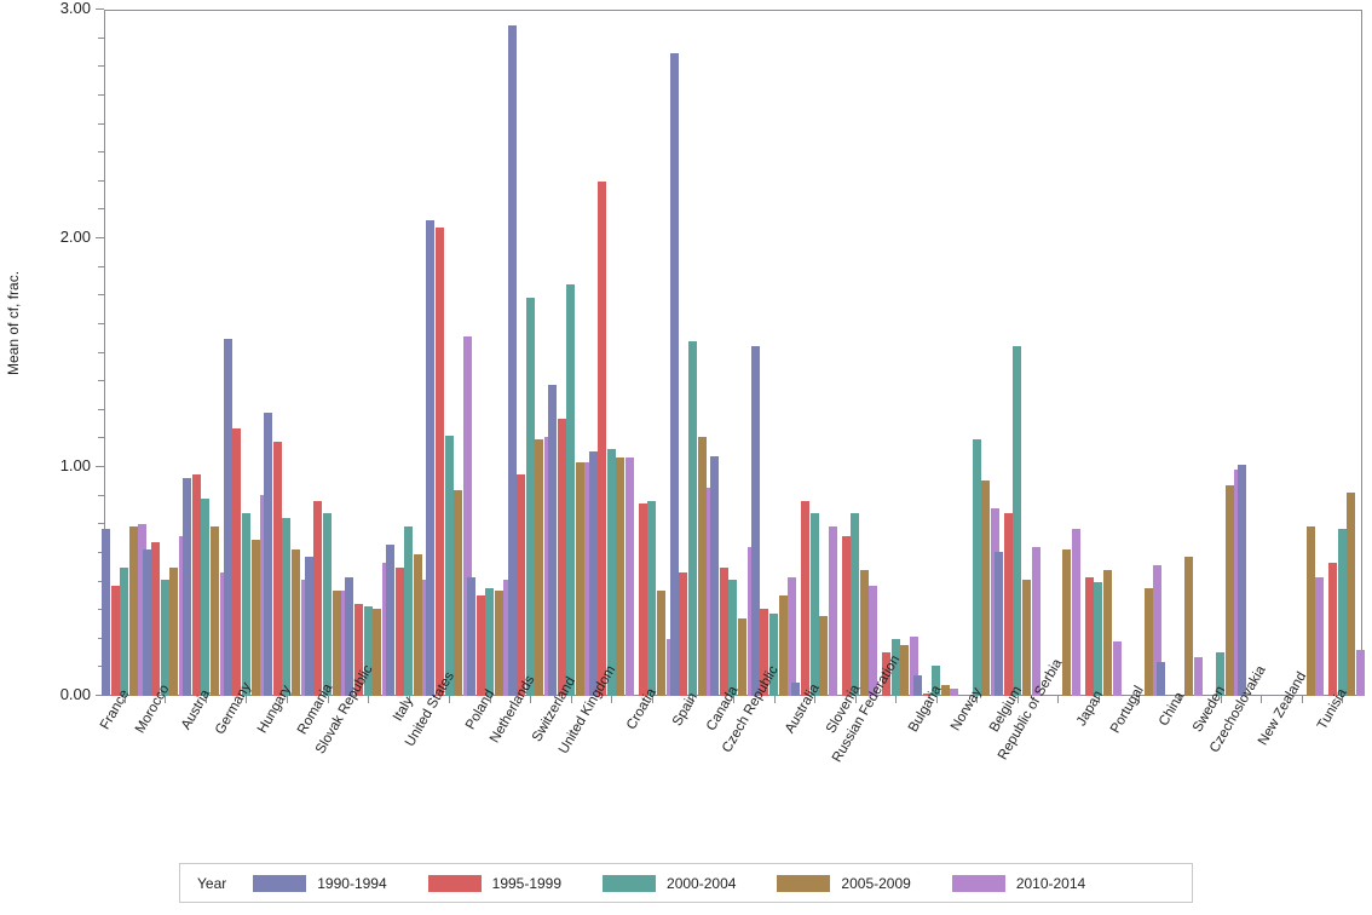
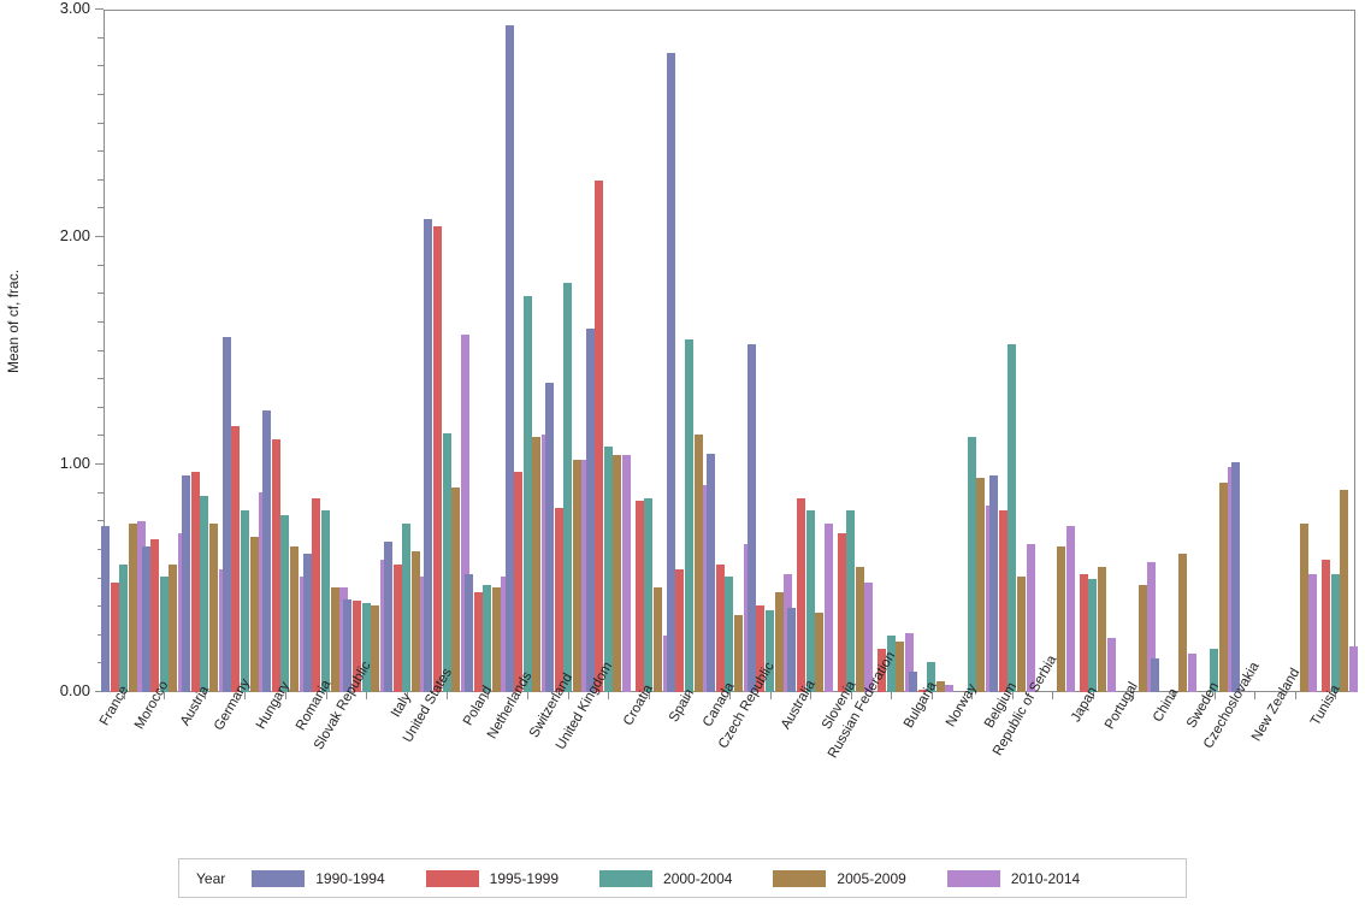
1990-1994/Slovak Republic: 0.52 -> 0.41
1995-1999/Switzerland: 1.21 -> 0.81
1990-1994/United Kingdom: 1.07 -> 1.60
1990-1994/Australia: 0.06 -> 0.37
1990-1994/Belgium: 0.63 -> 0.95
2000-2004/Tunisia: 0.73 -> 0.52
